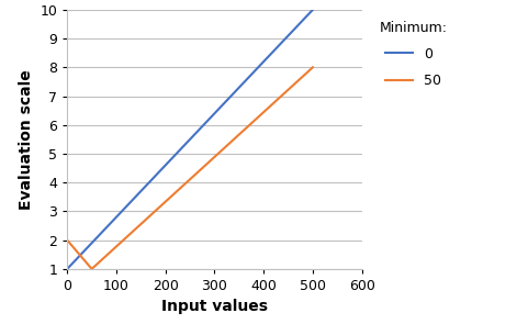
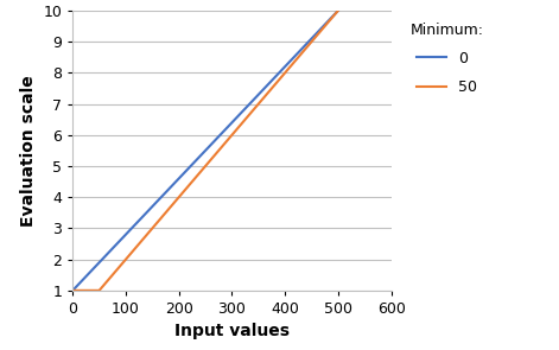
0: 2 -> 1
500: 8 -> 10
